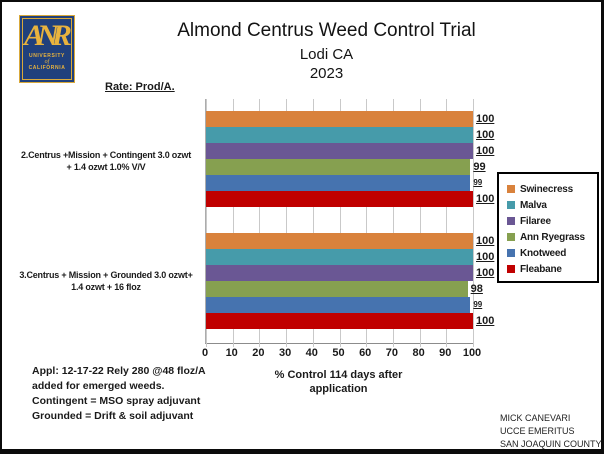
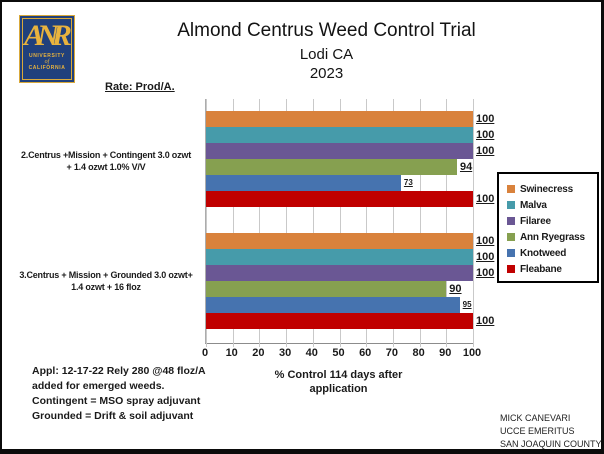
Ann Ryegrass/2.Centrus +Mission + Contingent 3.0 ozwt + 1.4 ozwt 1.0% V/V: 99 -> 94
Knotweed/2.Centrus +Mission + Contingent 3.0 ozwt + 1.4 ozwt 1.0% V/V: 99 -> 73
Ann Ryegrass/3.Centrus + Mission + Grounded 3.0 ozwt+ 1.4 ozwt + 16 floz: 98 -> 90
Knotweed/3.Centrus + Mission + Grounded 3.0 ozwt+ 1.4 ozwt + 16 floz: 99 -> 95
